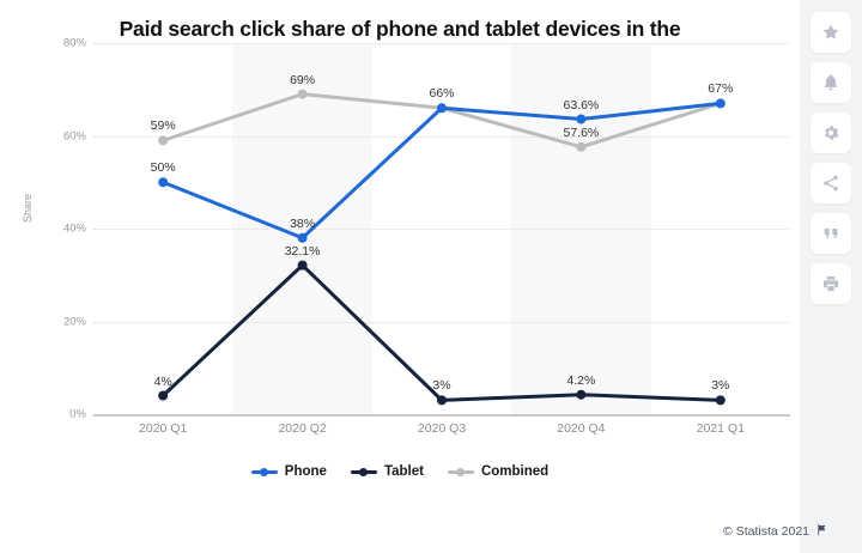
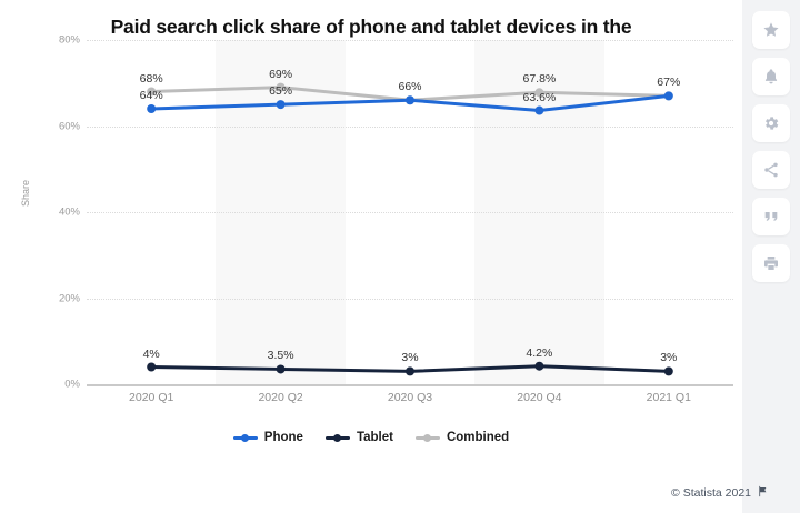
Phone/2020 Q1: 50% -> 64%
Combined/2020 Q1: 59% -> 68%
Phone/2020 Q2: 38% -> 65%
Tablet/2020 Q2: 32.1% -> 3.5%
Combined/2020 Q4: 57.6% -> 67.8%
